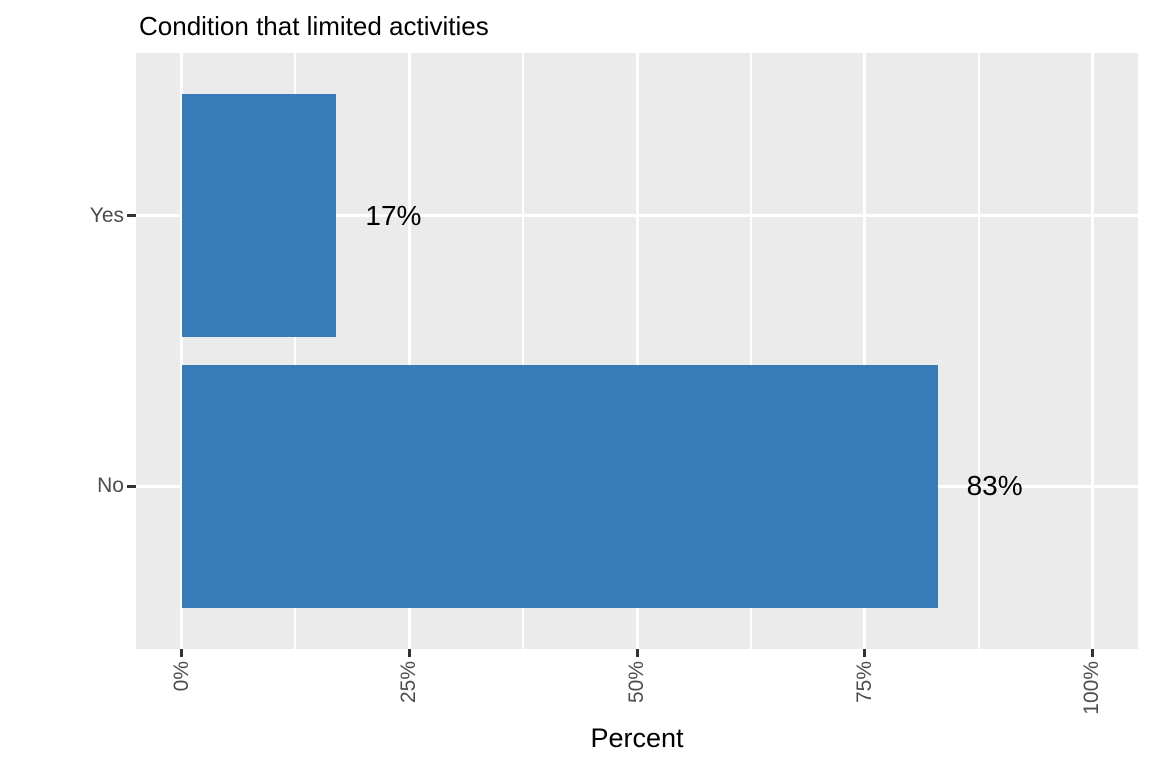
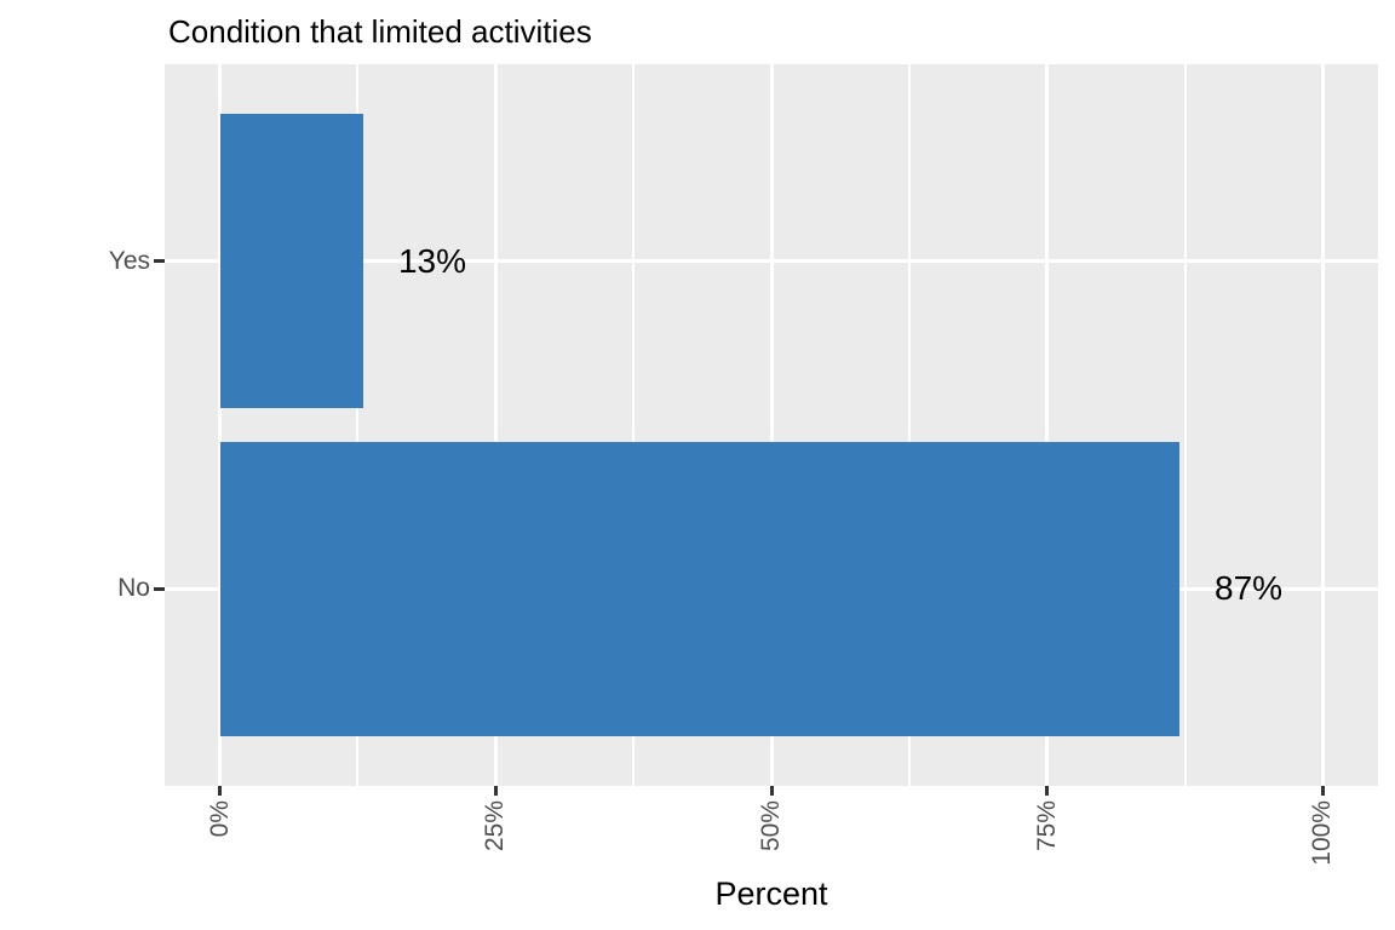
Yes: 17% -> 13%
No: 83% -> 87%
